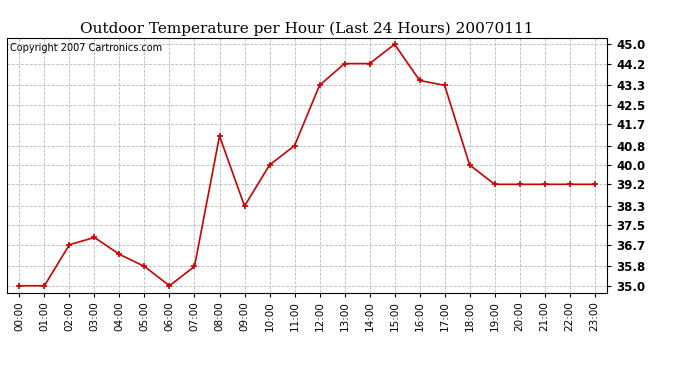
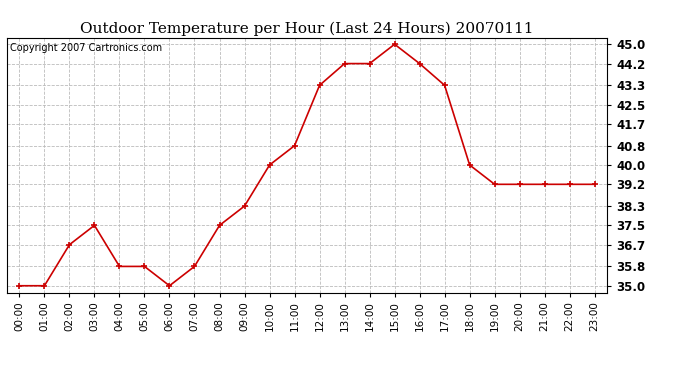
03:00: 37.0 -> 37.5
04:00: 36.3 -> 35.8
08:00: 41.2 -> 37.5
16:00: 43.5 -> 44.2
